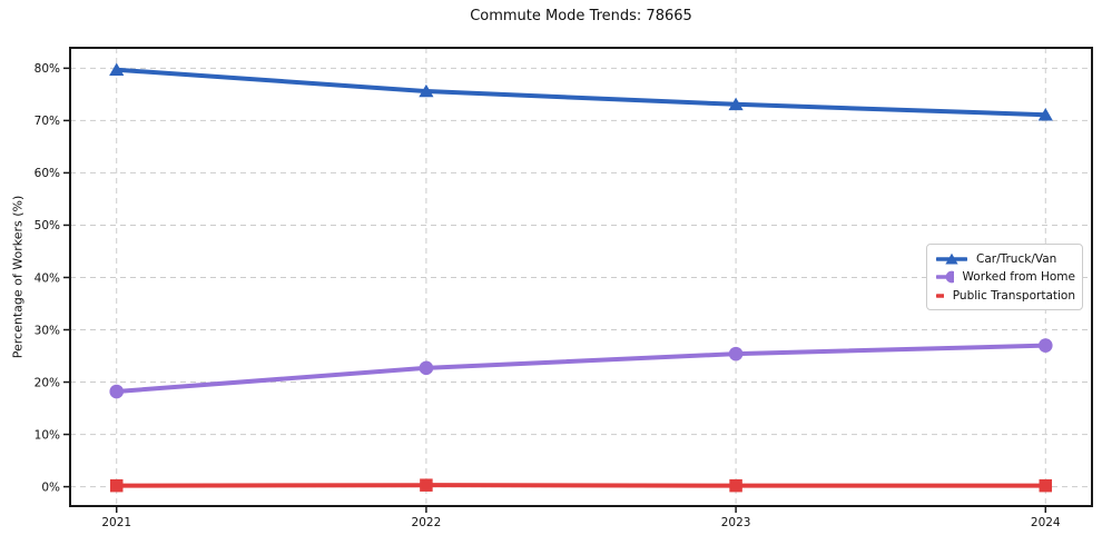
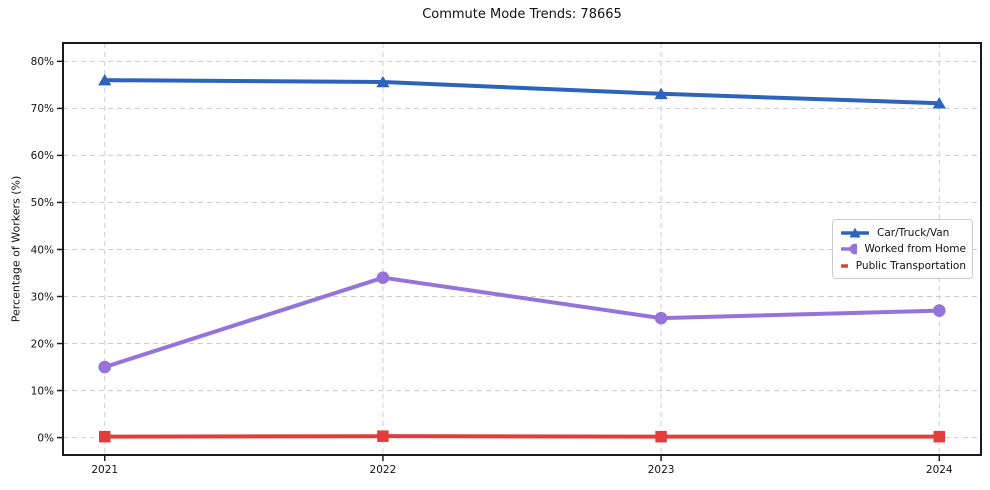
Car/Truck/Van/2021: 80% -> 76%
Worked from Home/2021: 18% -> 15%
Worked from Home/2022: 23% -> 34%
